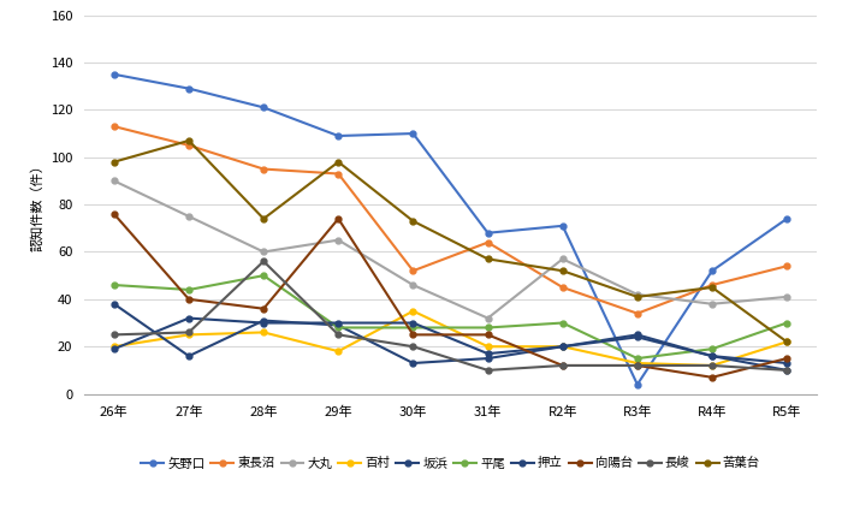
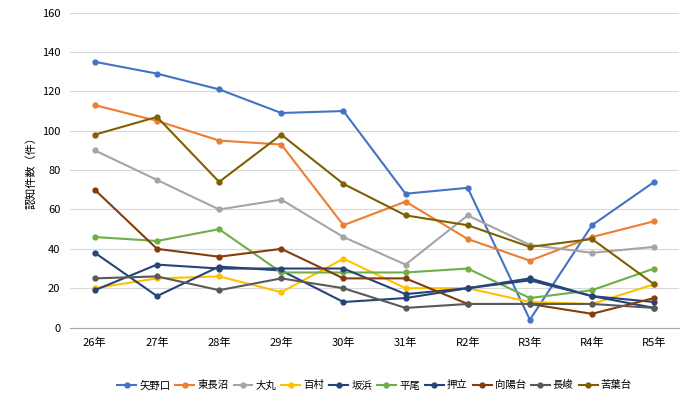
向陽台/26年: 76 -> 70
長峻/28年: 56 -> 19
向陽台/29年: 74 -> 40
